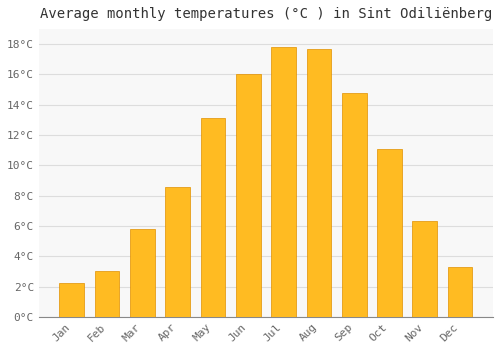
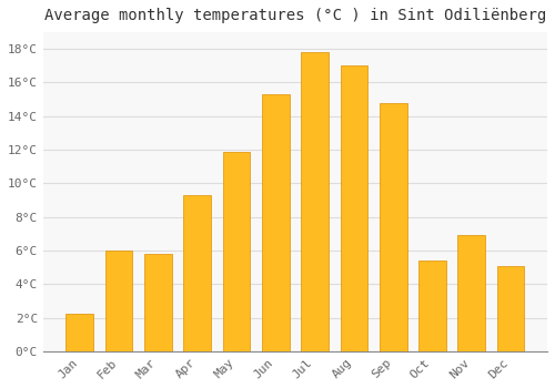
Feb: 3.0°C -> 6.0°C
Apr: 8.6°C -> 9.3°C
May: 13.1°C -> 11.9°C
Jun: 16.0°C -> 15.3°C
Aug: 17.7°C -> 17.0°C
Oct: 11.1°C -> 5.4°C
Nov: 6.3°C -> 6.9°C
Dec: 3.3°C -> 5.1°C
